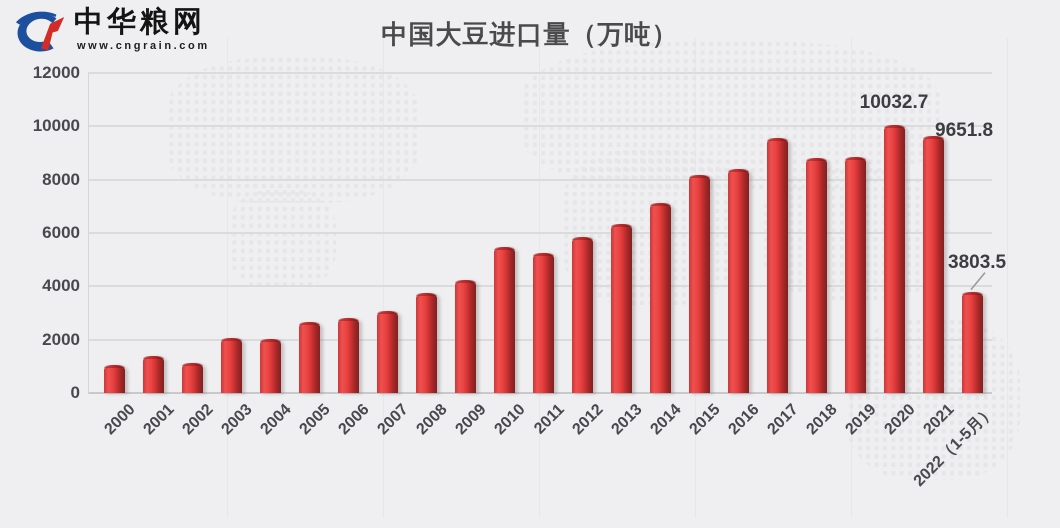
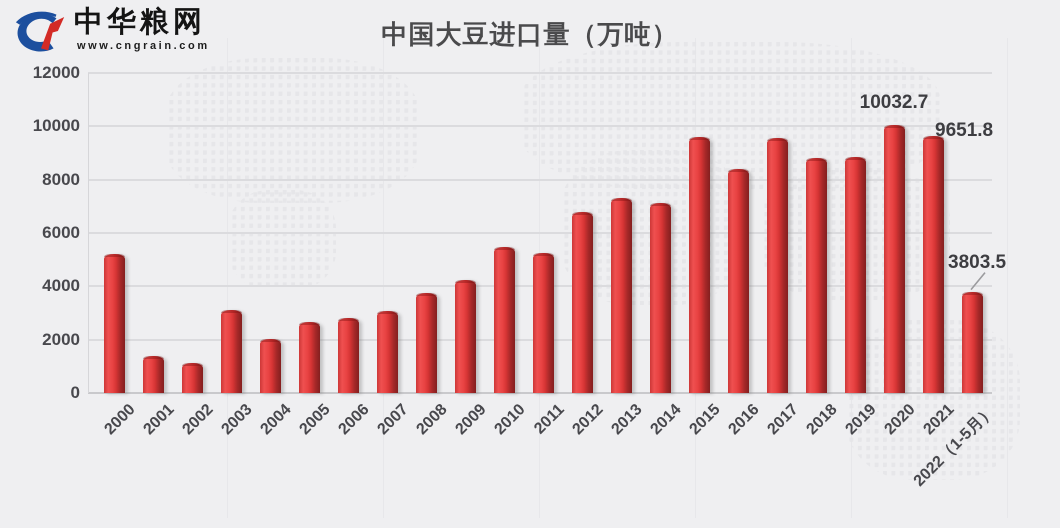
2000: 1000 -> 5200
2003: 2100 -> 3100
2012: 5800 -> 6800
2013: 6300 -> 7300
2015: 8200 -> 9600
